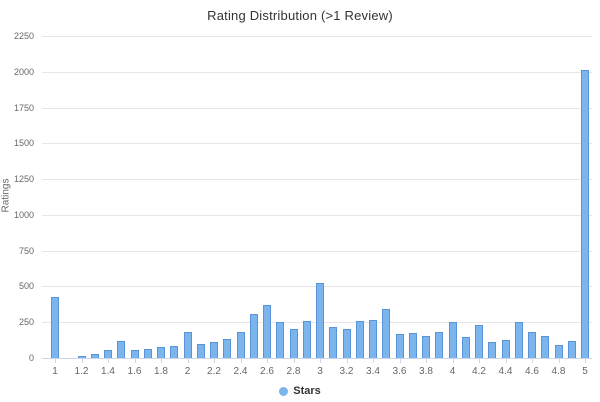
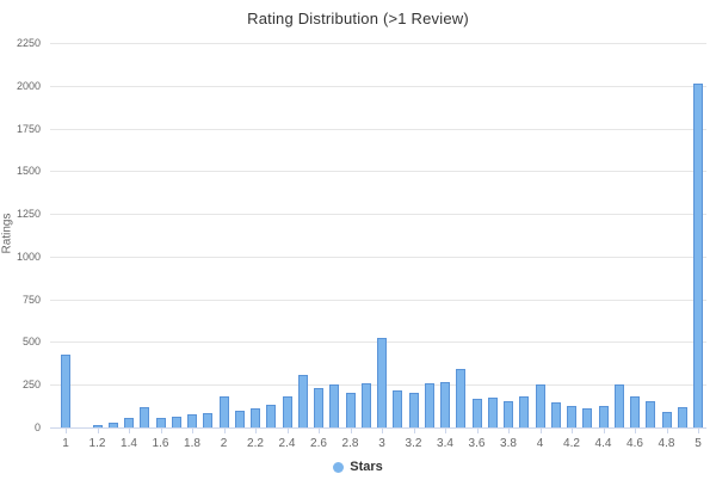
2.6: 370 -> 230
4.2: 230 -> 120
